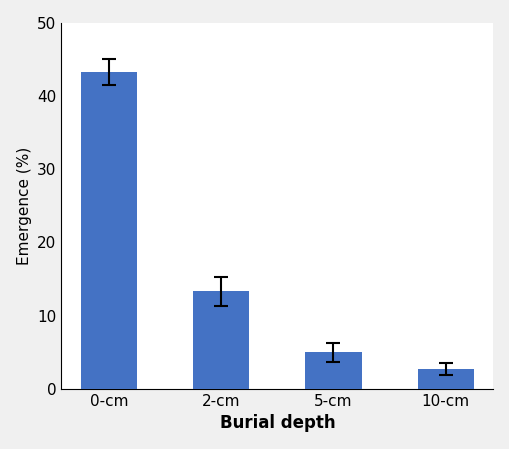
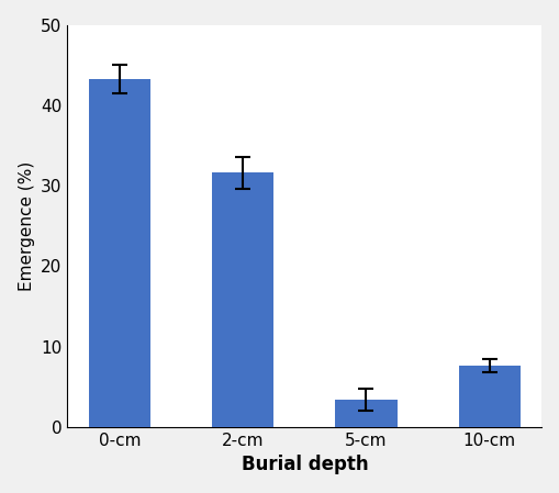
2-cm: 13.3 -> 31.6
5-cm: 5.0 -> 3.4
10-cm: 2.7 -> 7.6
